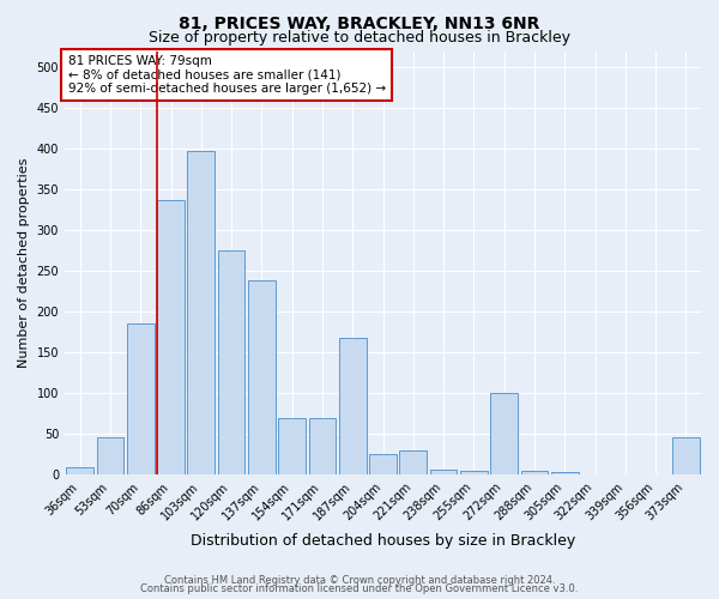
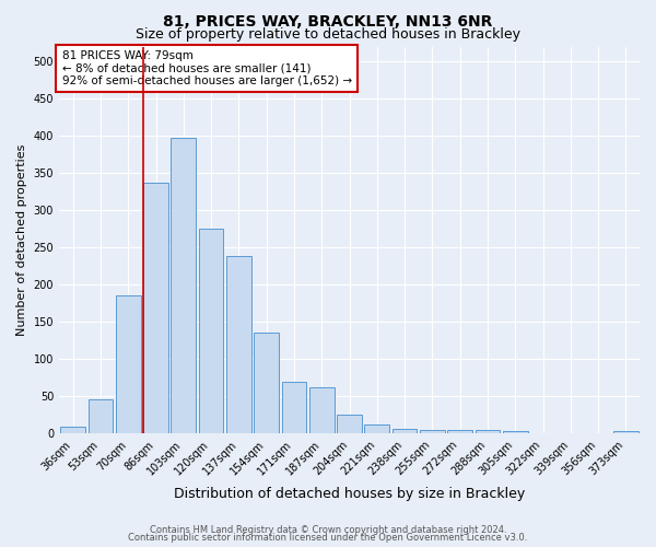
154sqm: 70 -> 136
187sqm: 168 -> 62
221sqm: 30 -> 12
272sqm: 100 -> 5
373sqm: 46 -> 4
